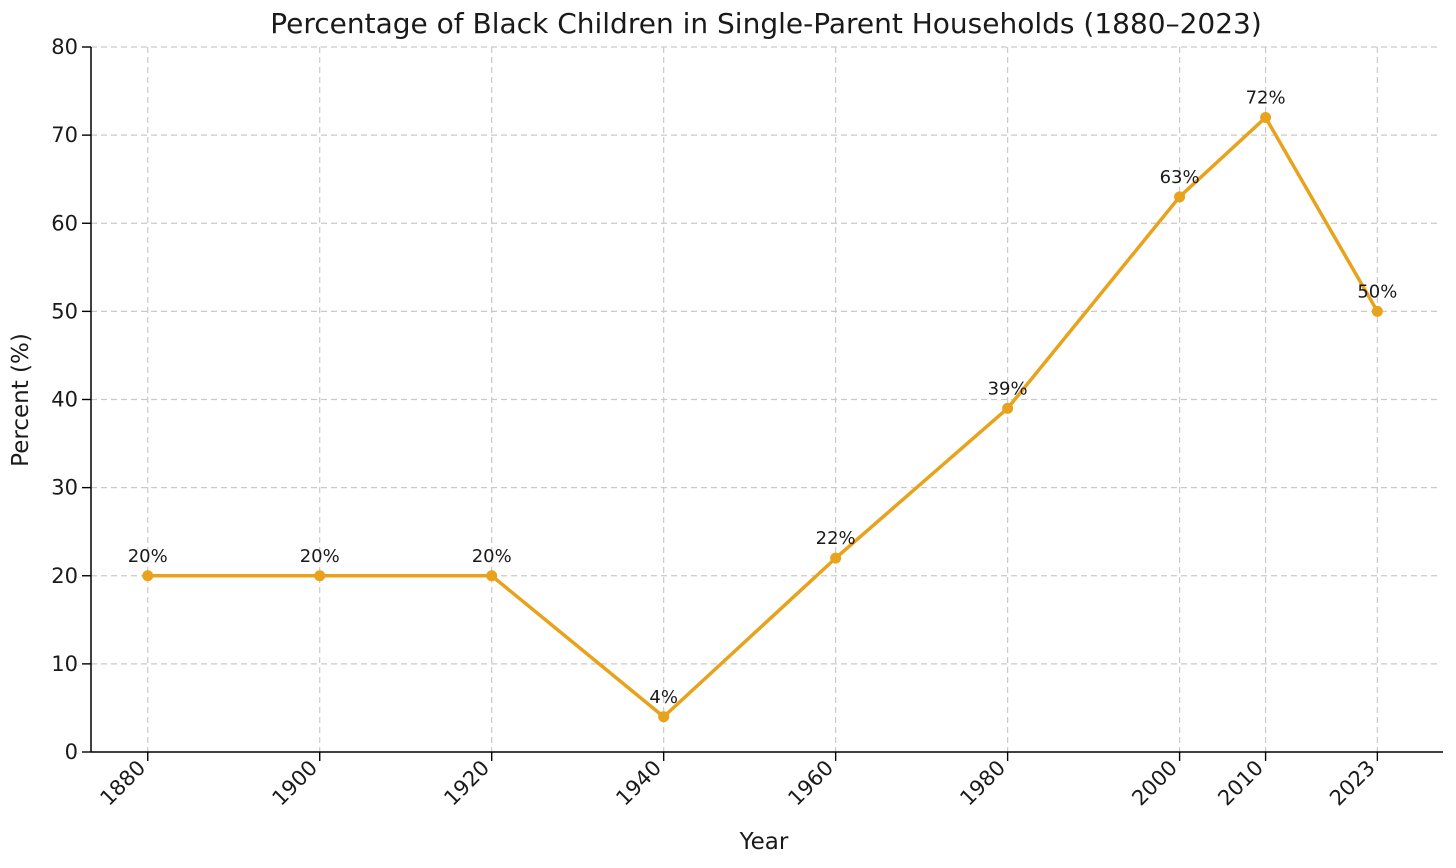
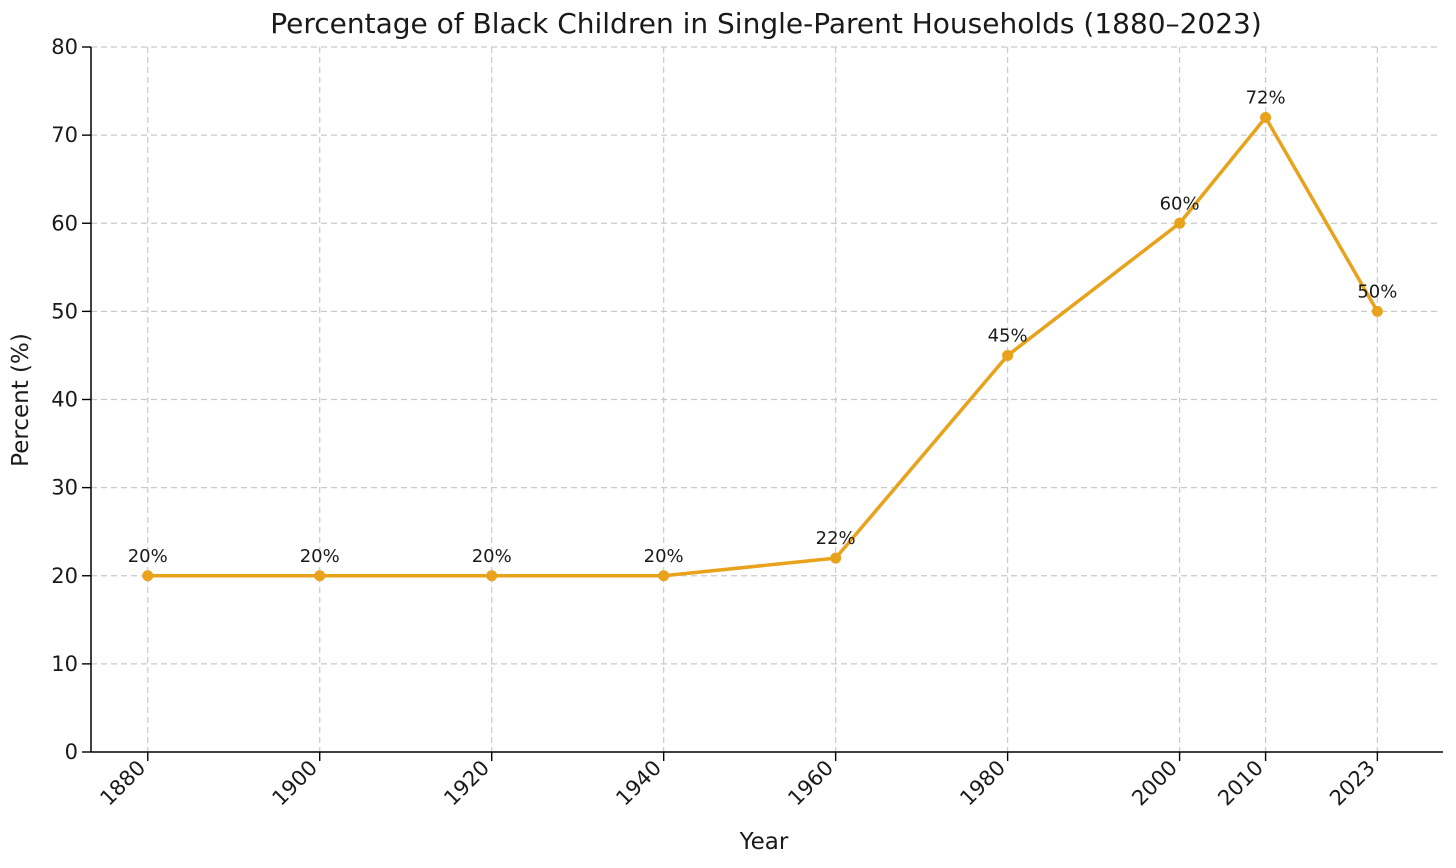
1940: 4% -> 20%
1980: 39% -> 45%
2000: 63% -> 60%
